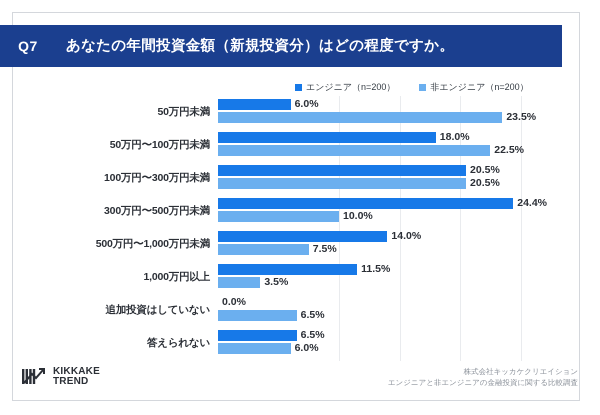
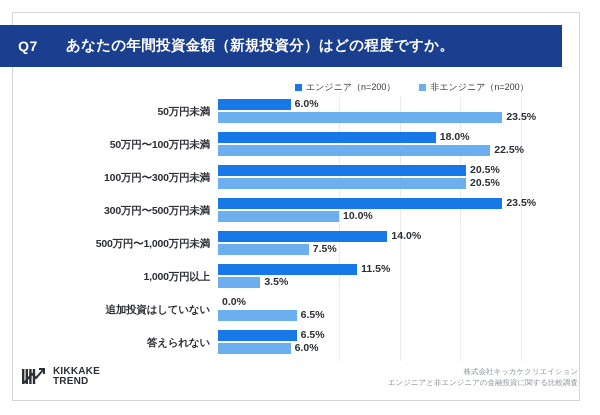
エンジニア（n=200）/300万円〜500万円未満: 24.4% -> 23.5%
